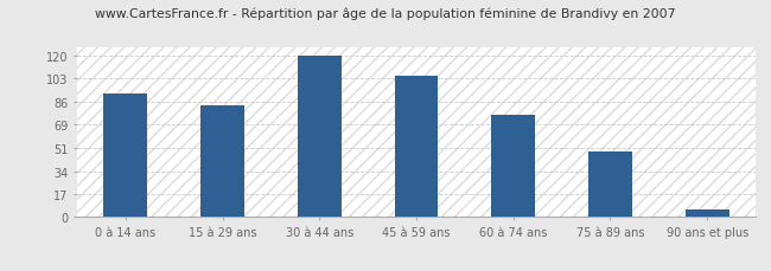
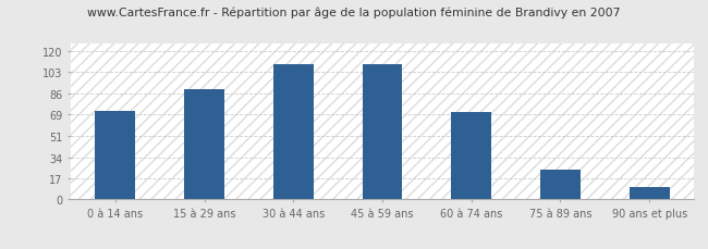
0 à 14 ans: 92 -> 72
15 à 29 ans: 83 -> 89
30 à 44 ans: 120 -> 110
45 à 59 ans: 105 -> 110
60 à 74 ans: 76 -> 71
75 à 89 ans: 49 -> 24
90 ans et plus: 5 -> 10
